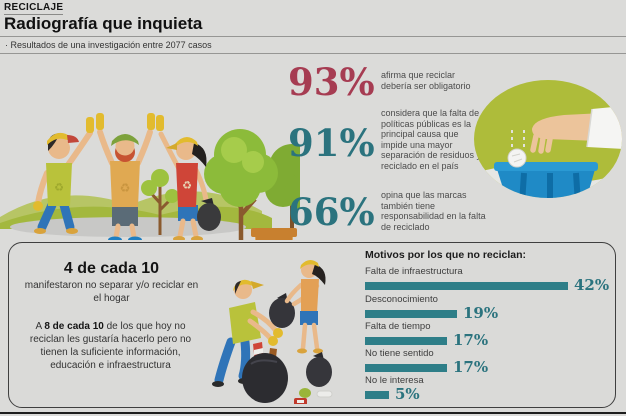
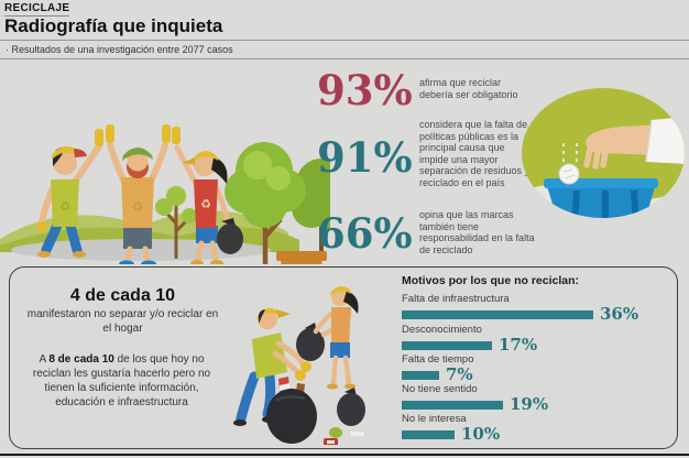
Falta de infraestructura: 42% -> 36%
Desconocimiento: 19% -> 17%
Falta de tiempo: 17% -> 7%
No tiene sentido: 17% -> 19%
No le interesa: 5% -> 10%
